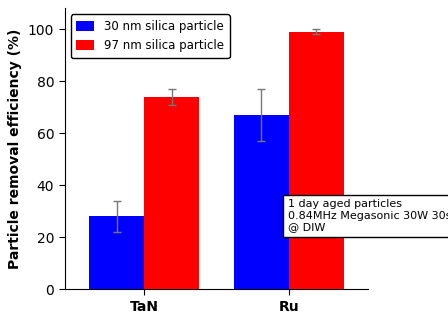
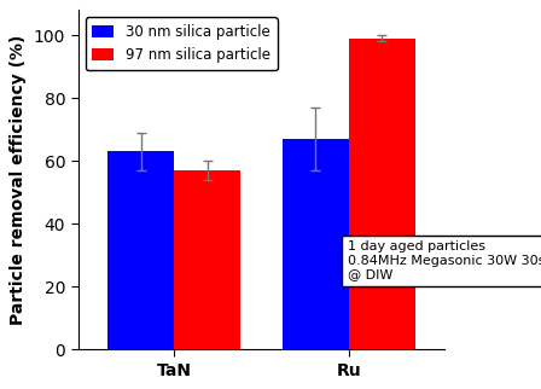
30 nm silica particle/TaN: 28 -> 63
97 nm silica particle/TaN: 74 -> 57
